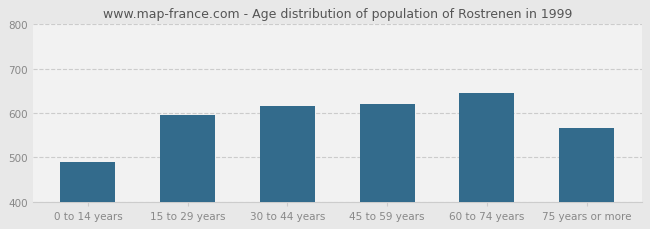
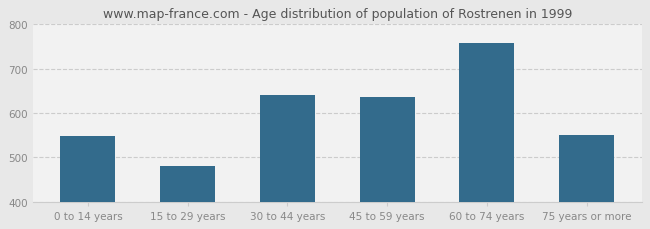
0 to 14 years: 490 -> 547
15 to 29 years: 595 -> 480
30 to 44 years: 615 -> 640
45 to 59 years: 620 -> 637
60 to 74 years: 645 -> 757
75 years or more: 565 -> 551
